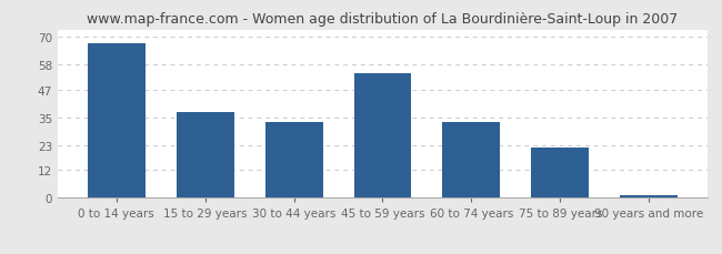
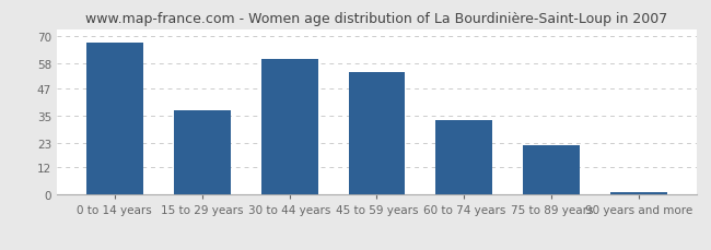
30 to 44 years: 33 -> 60
